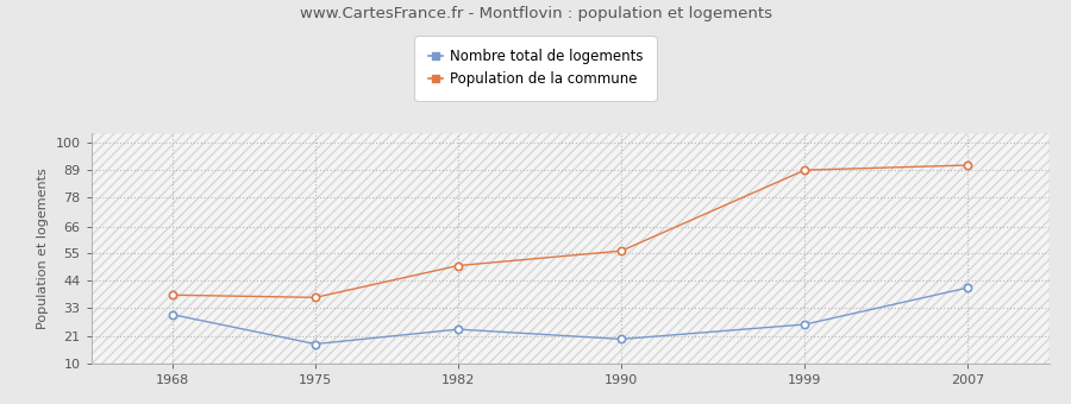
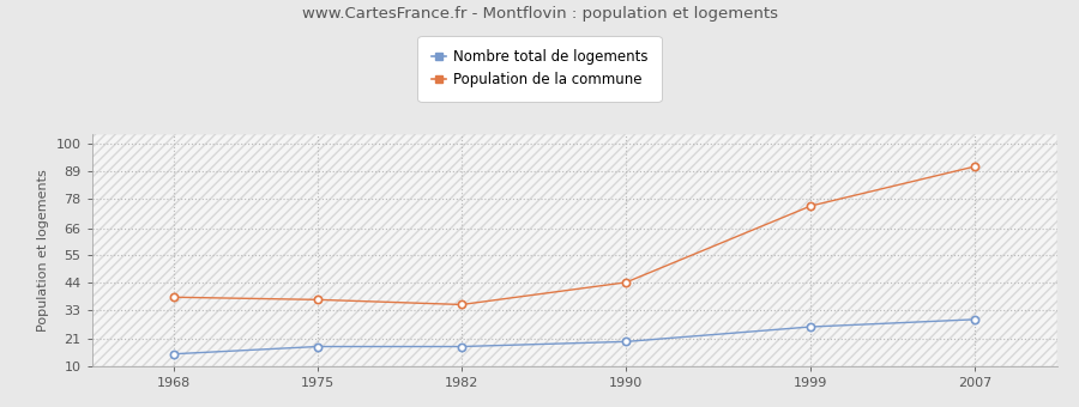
Nombre total de logements/1968: 30 -> 15
Nombre total de logements/1982: 24 -> 18
Population de la commune/1982: 50 -> 35
Population de la commune/1990: 56 -> 44
Population de la commune/1999: 89 -> 75
Nombre total de logements/2007: 41 -> 29
